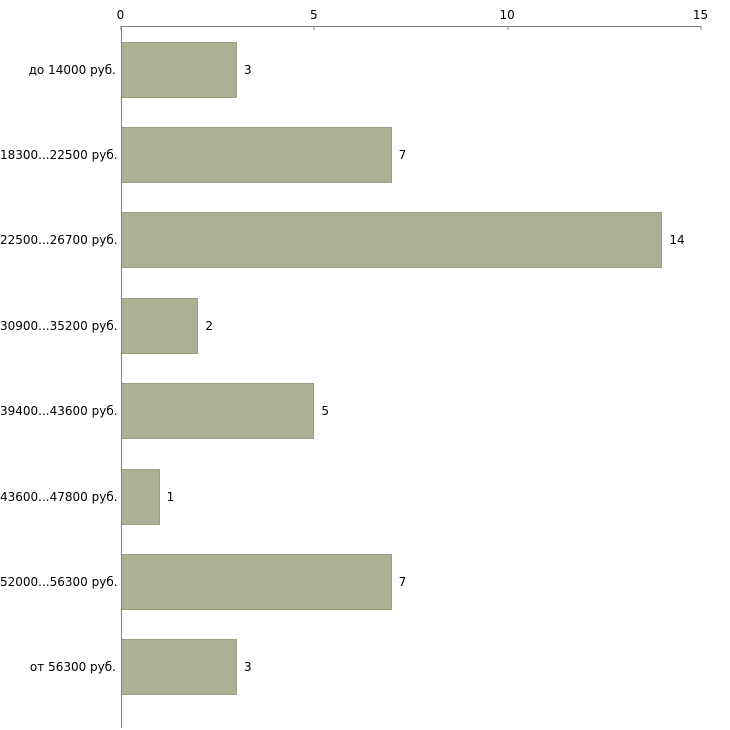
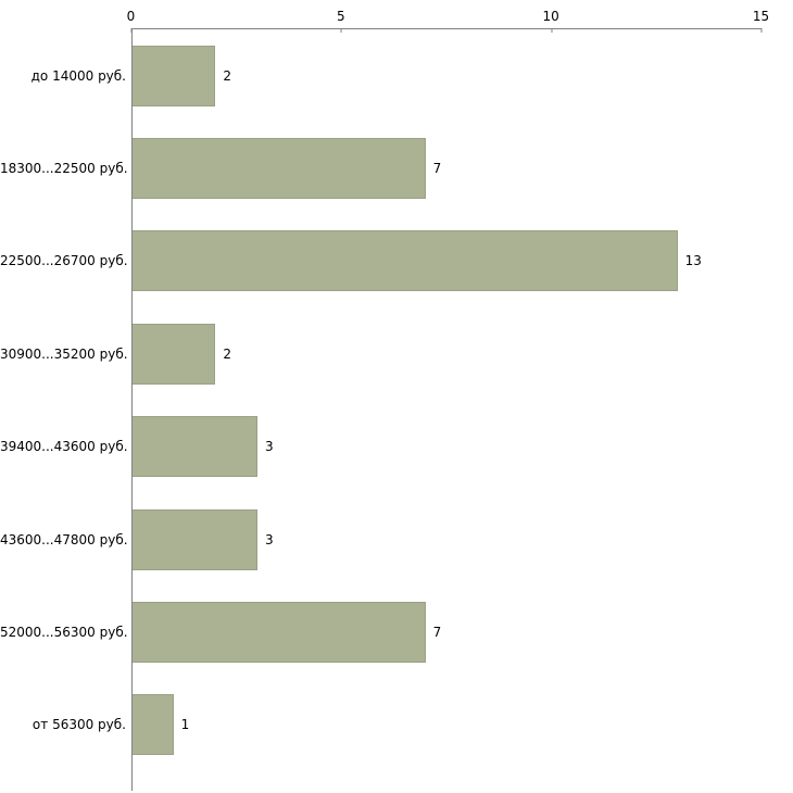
до 14000 руб.: 3 -> 2
22500...26700 руб.: 14 -> 13
39400...43600 руб.: 5 -> 3
43600...47800 руб.: 1 -> 3
от 56300 руб.: 3 -> 1
